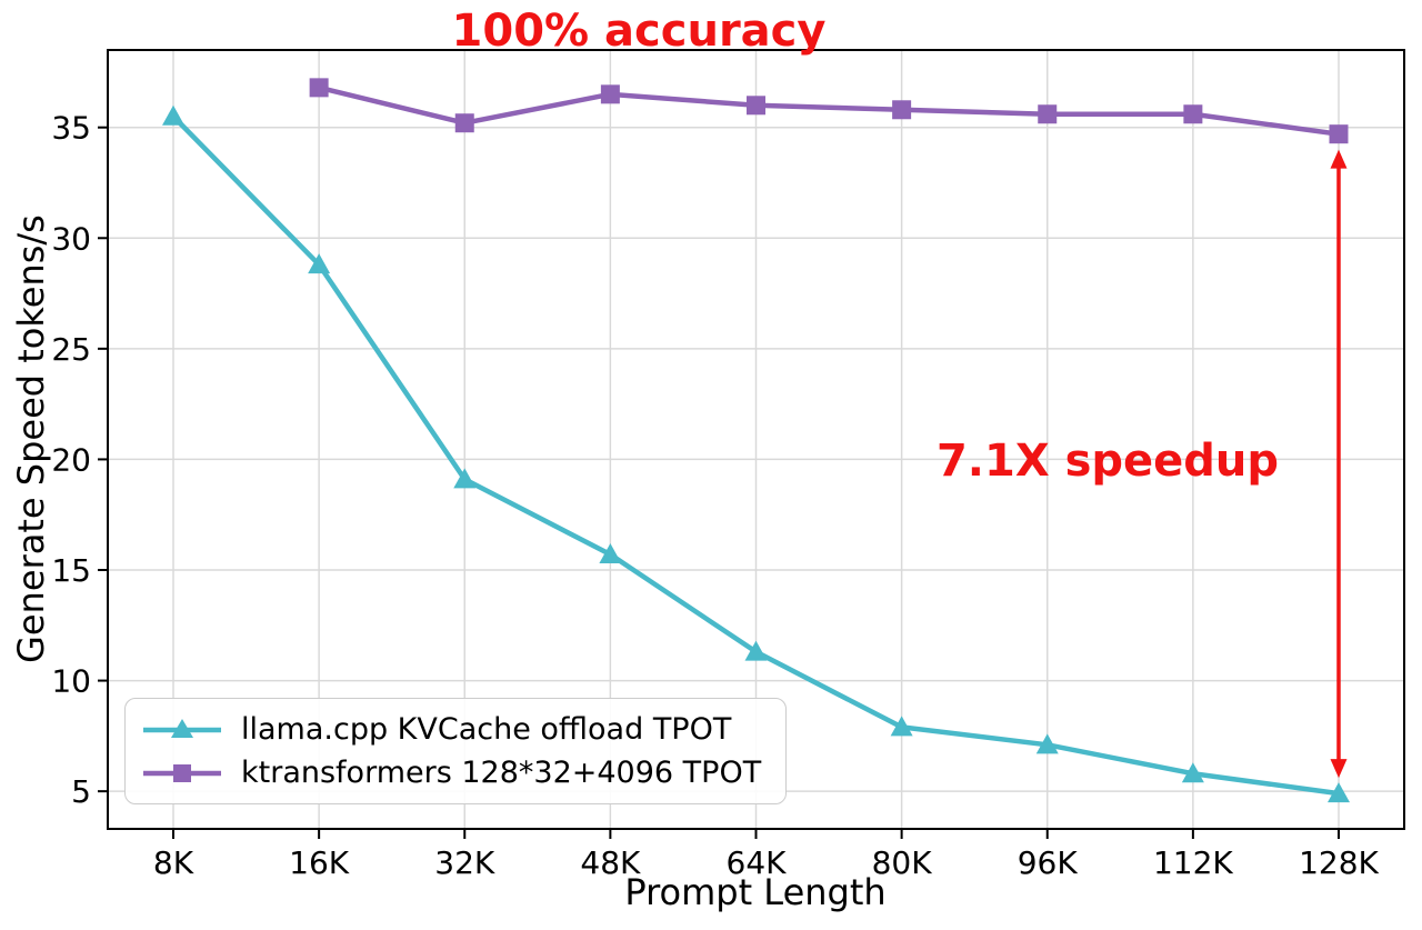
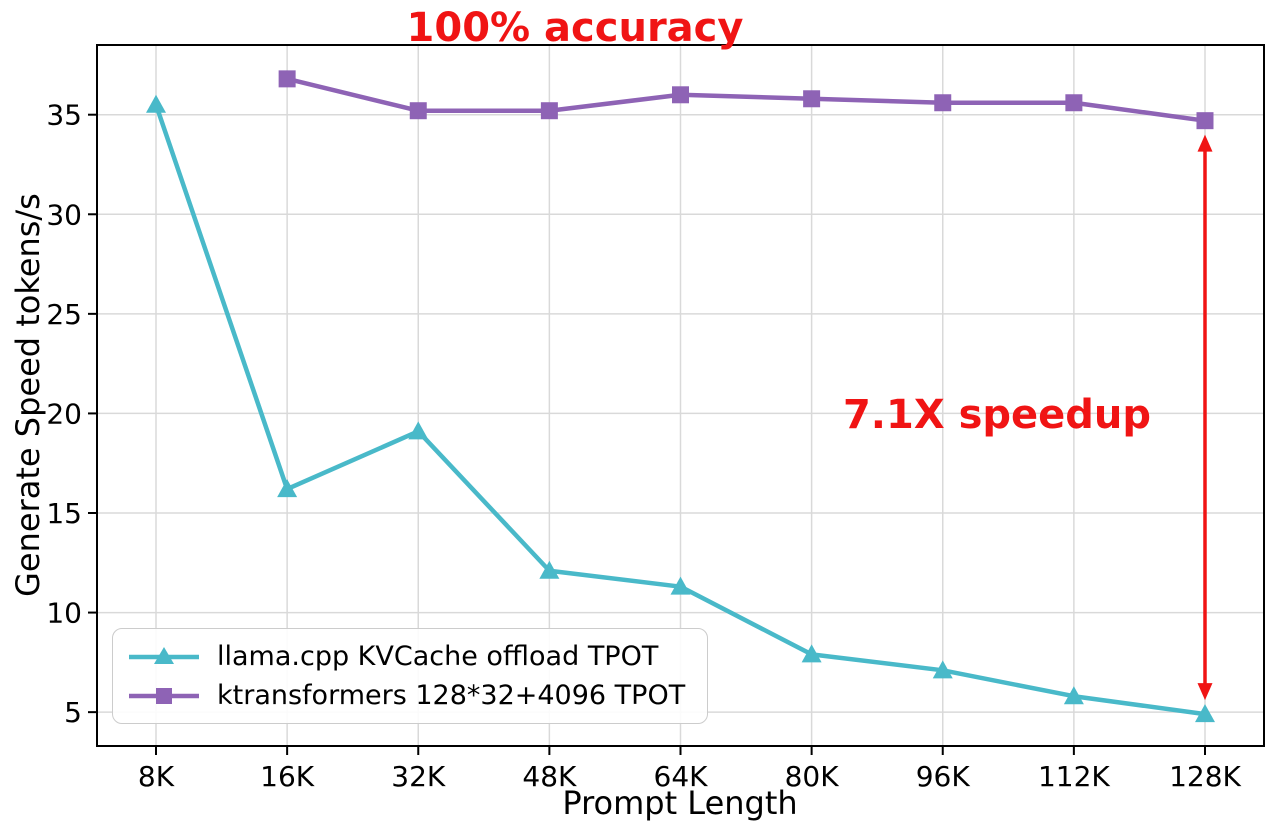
llama.cpp KVCache offload TPOT/16K: 28.8 -> 16.2
llama.cpp KVCache offload TPOT/48K: 15.7 -> 12.1
ktransformers 128*32+4096 TPOT/48K: 36.5 -> 35.2
